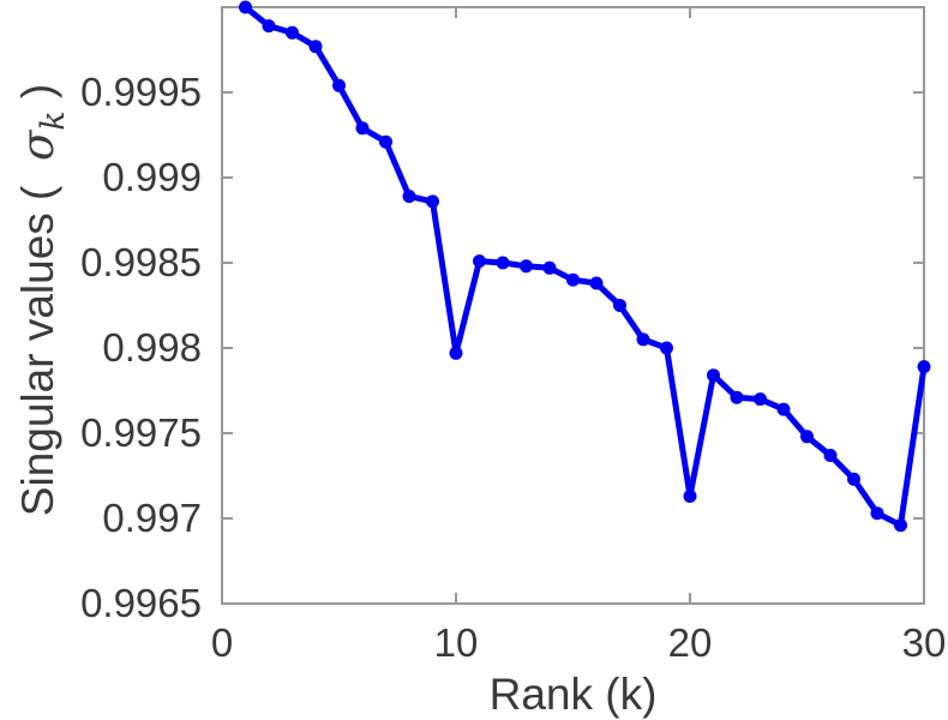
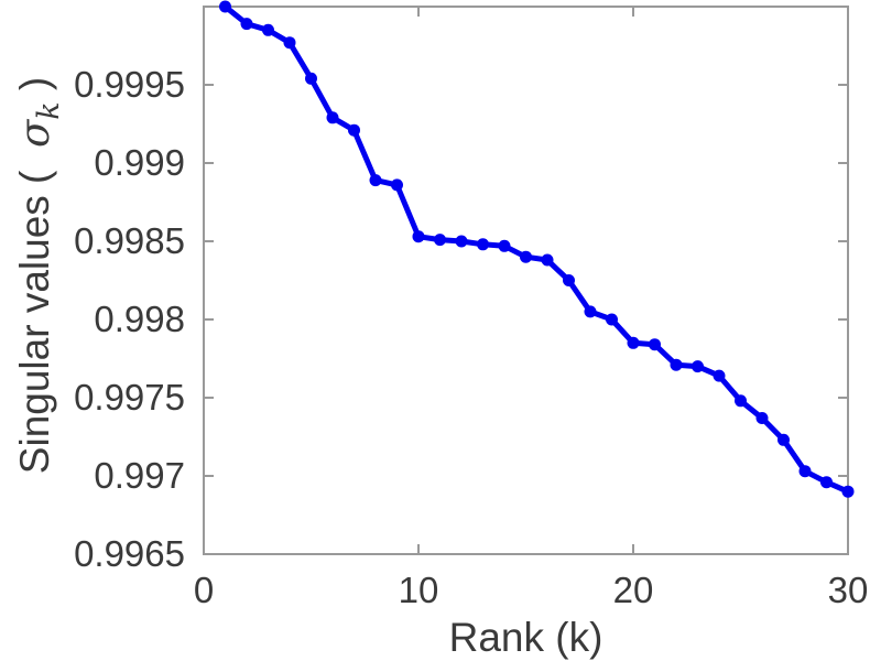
10: 0.99797 -> 0.99853
20: 0.99713 -> 0.99785
30: 0.99789 -> 0.99690
